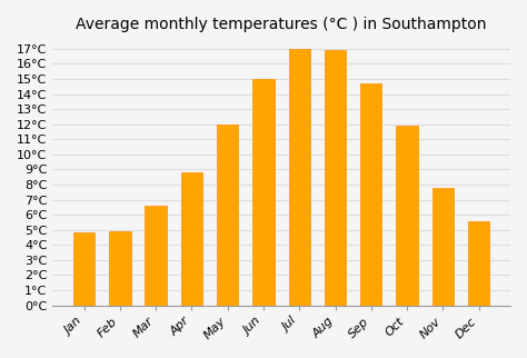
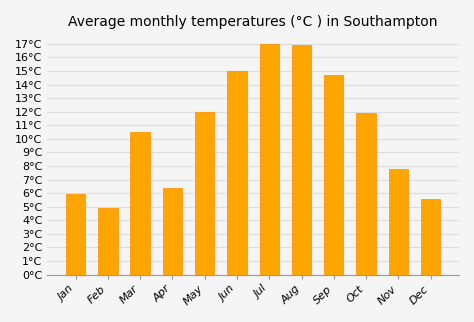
Jan: 4.8°C -> 5.9°C
Mar: 6.6°C -> 10.5°C
Apr: 8.8°C -> 6.4°C
